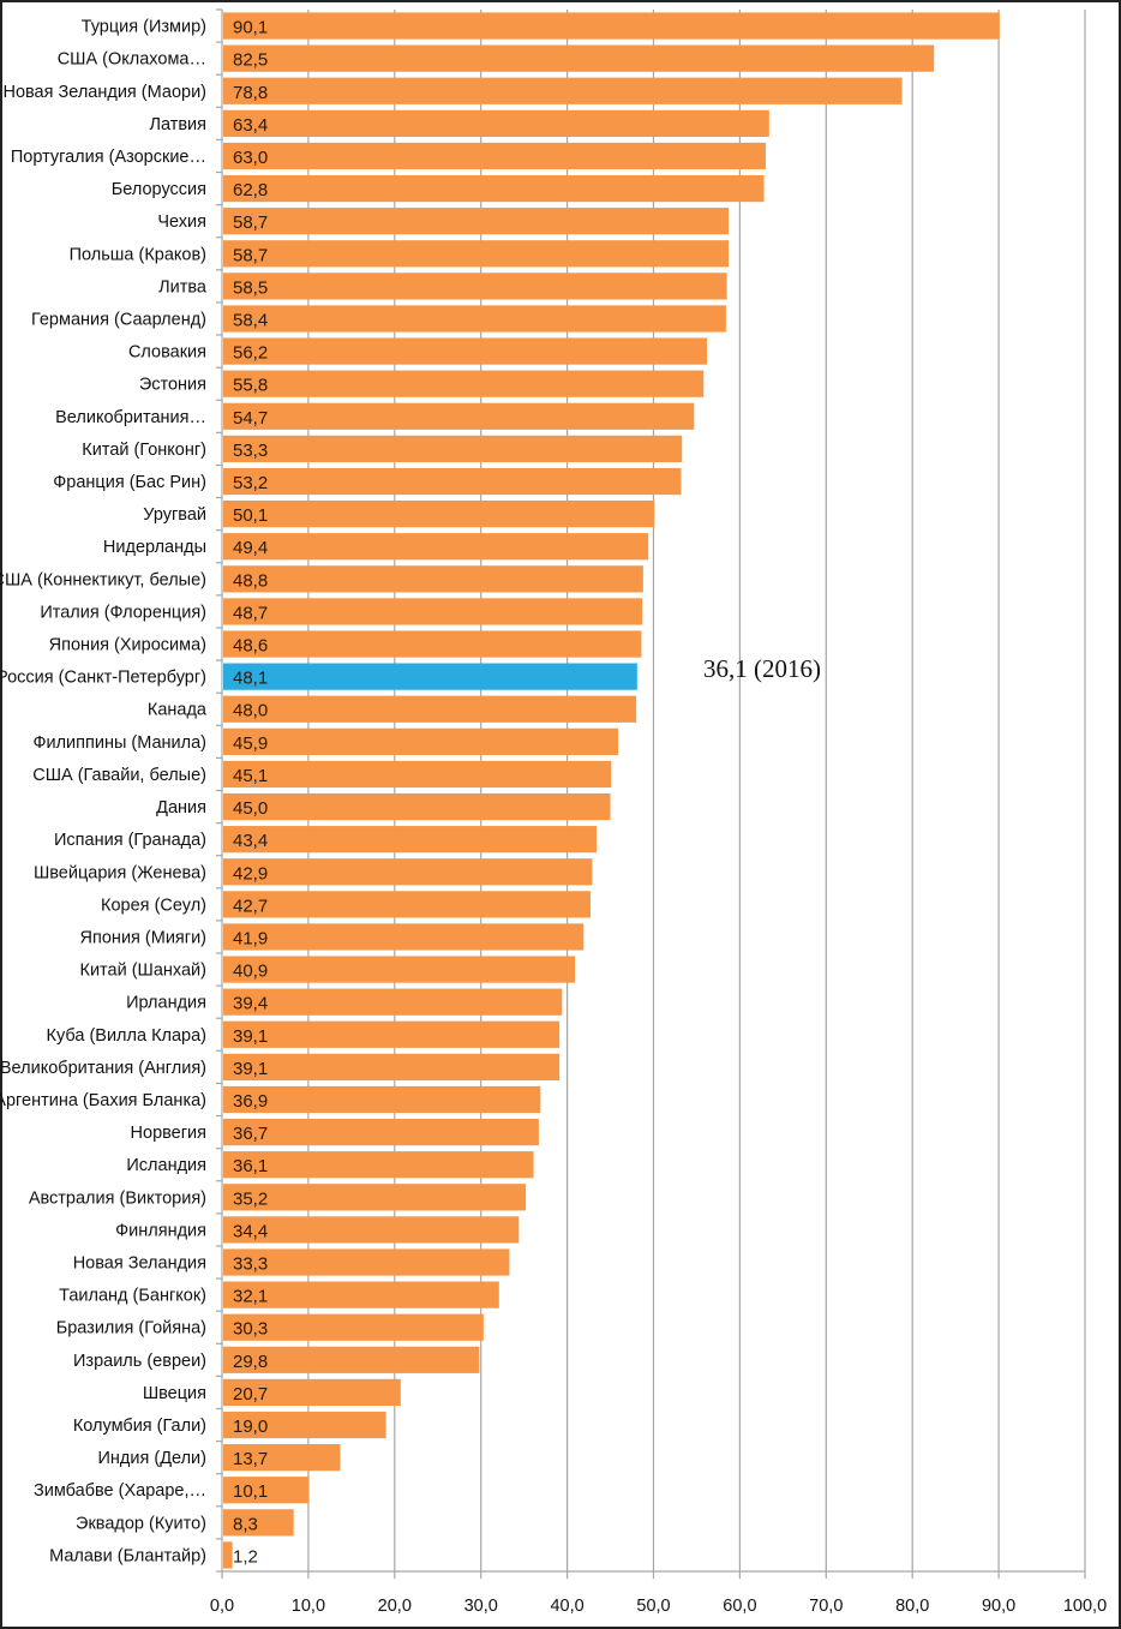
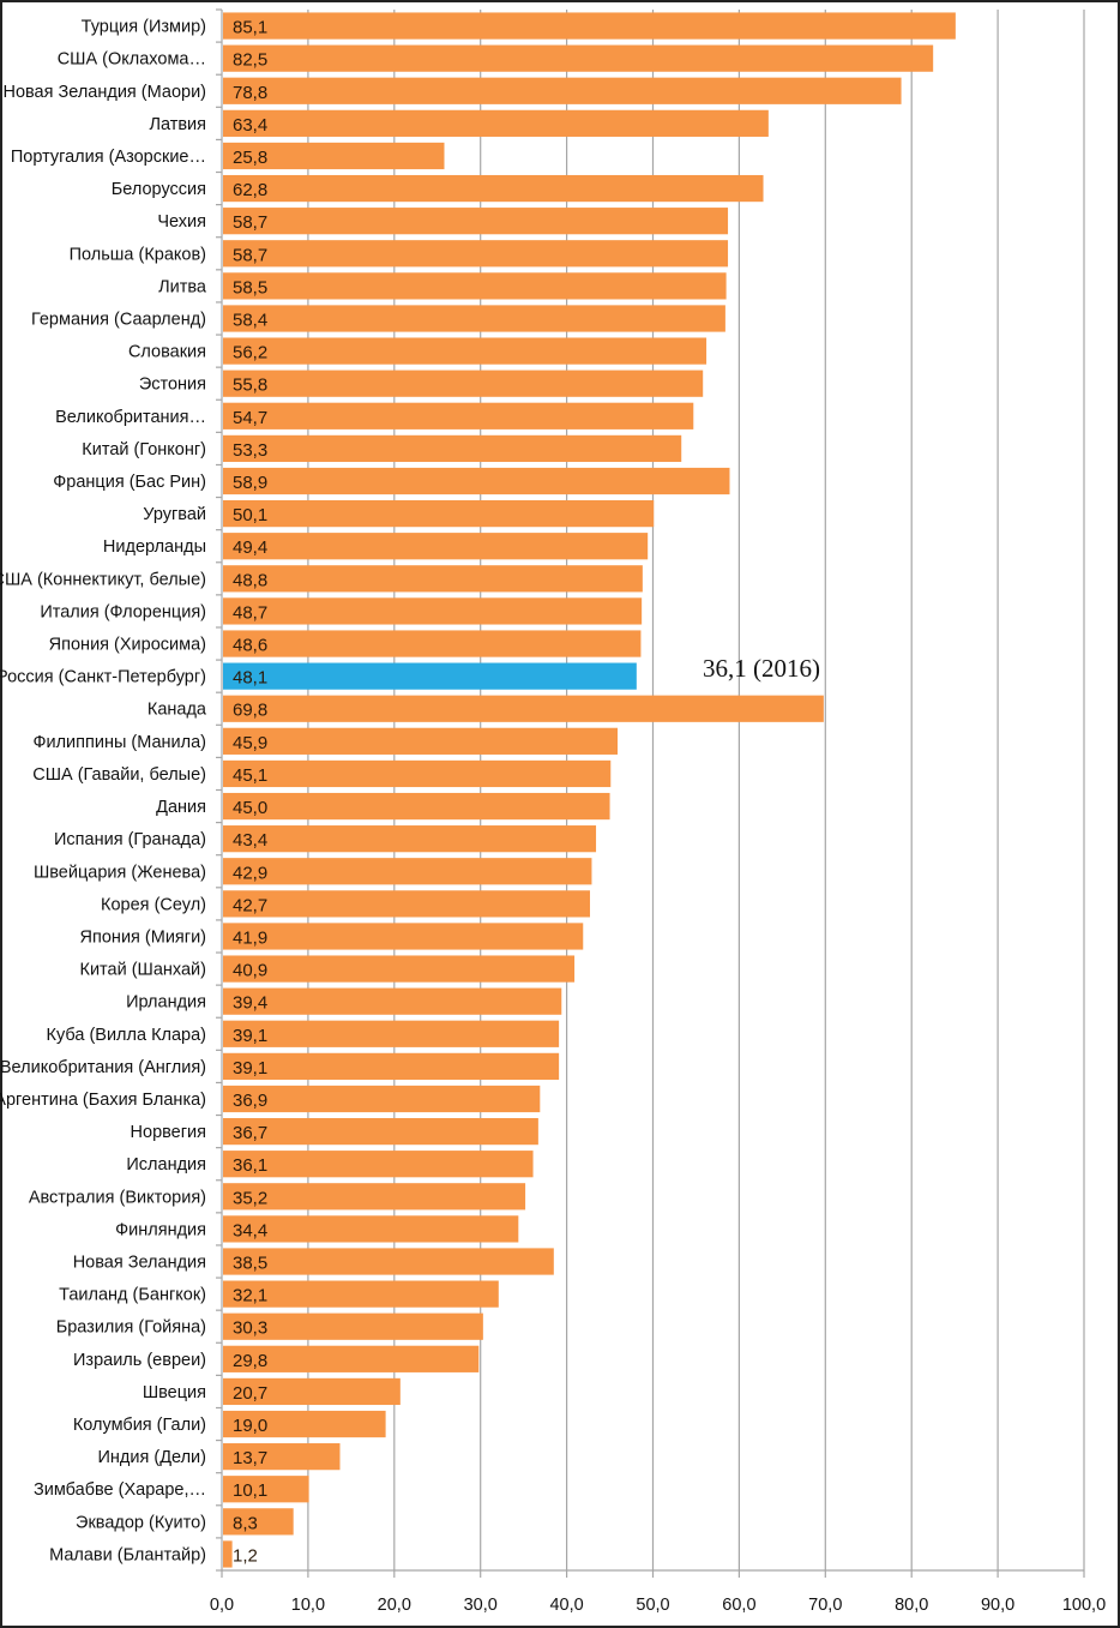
Турция (Измир): 90,1 -> 85,1
Португалия (Азорские…: 63,0 -> 25,8
Франция (Бас Рин): 53,2 -> 58,9
Канада: 48,0 -> 69,8
Новая Зеландия: 33,3 -> 38,5
